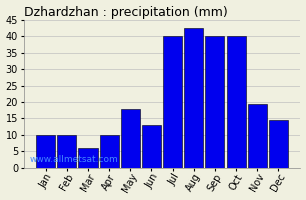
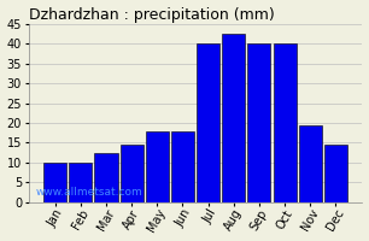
Mar: 6.0 -> 12.5
Apr: 10.0 -> 14.5
Jun: 13.0 -> 18.0
